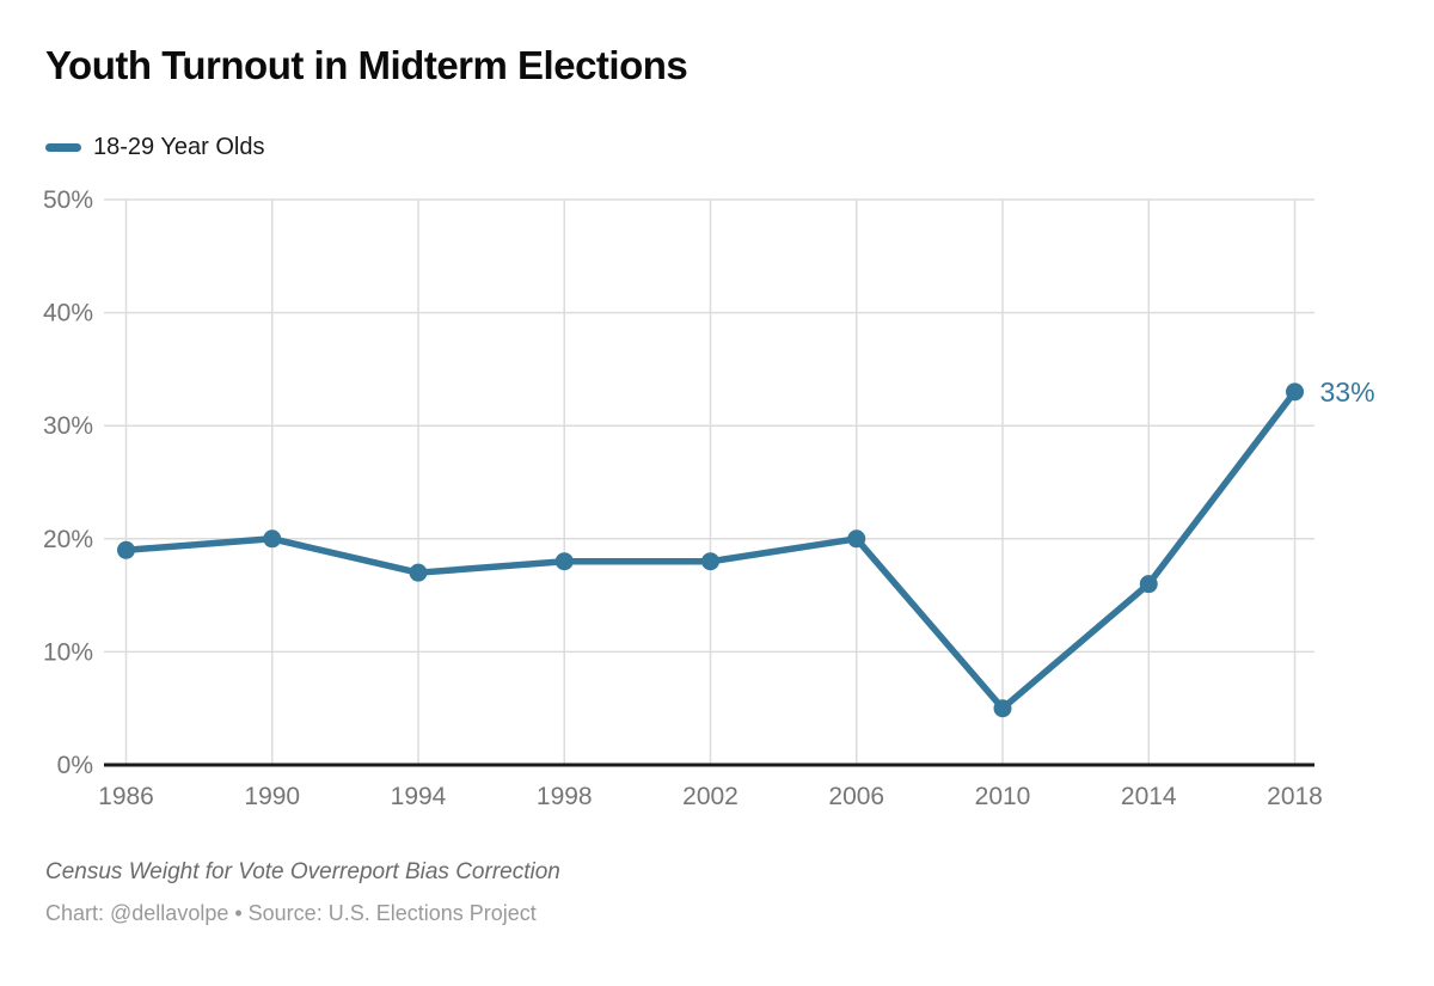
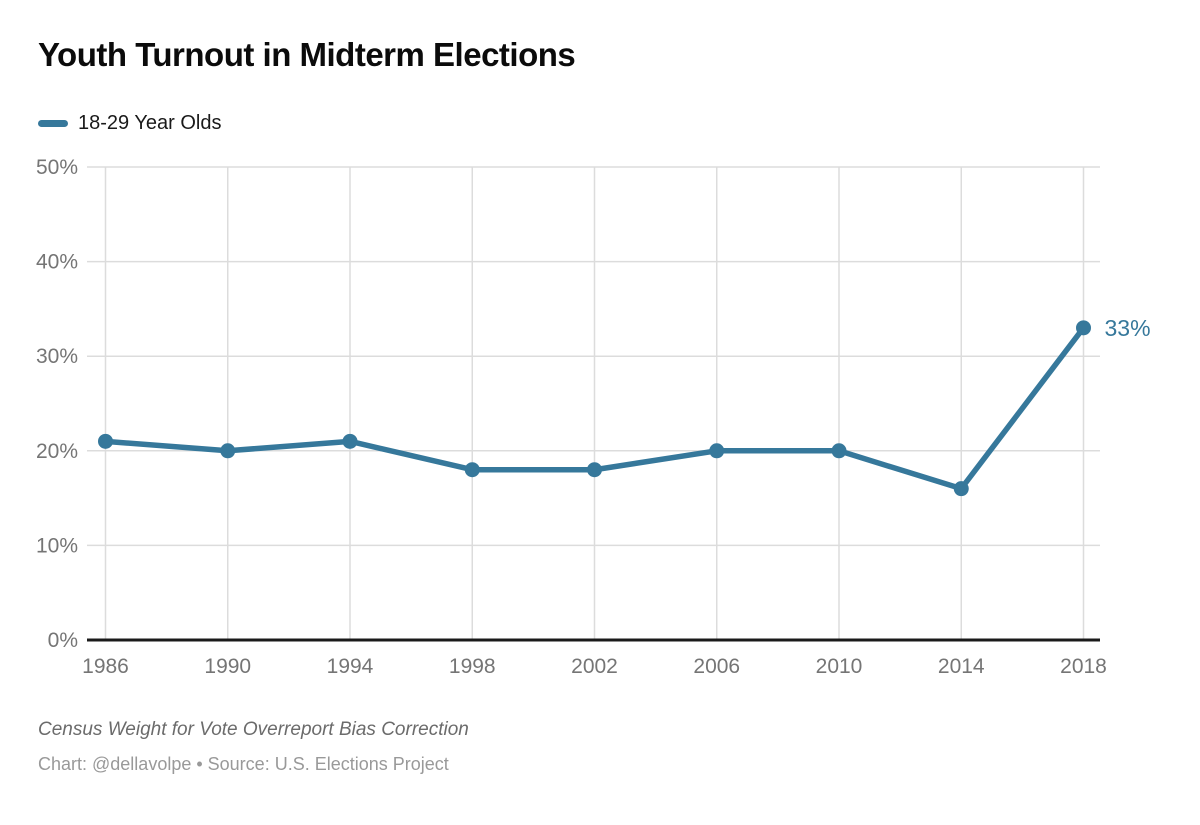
1986: 19% -> 21%
1994: 17% -> 21%
2010: 5% -> 20%
